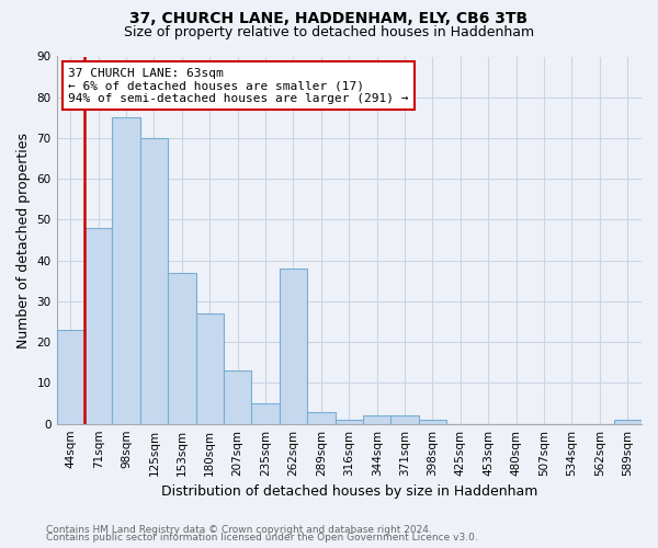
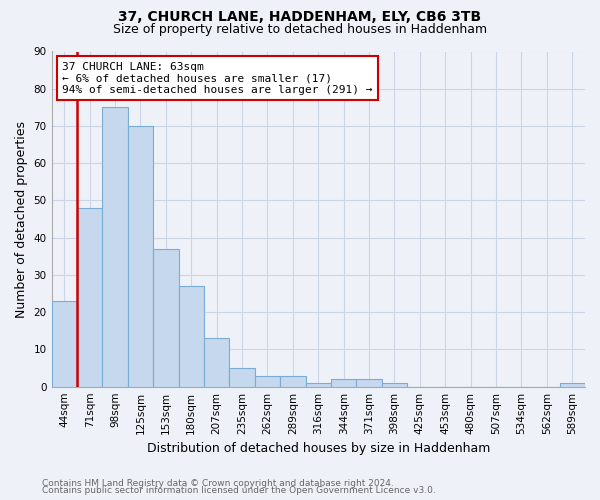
262sqm: 38 -> 3
